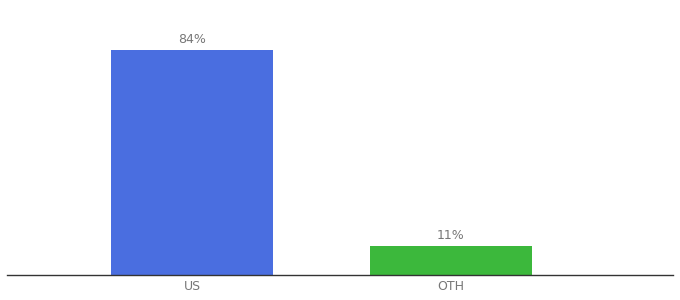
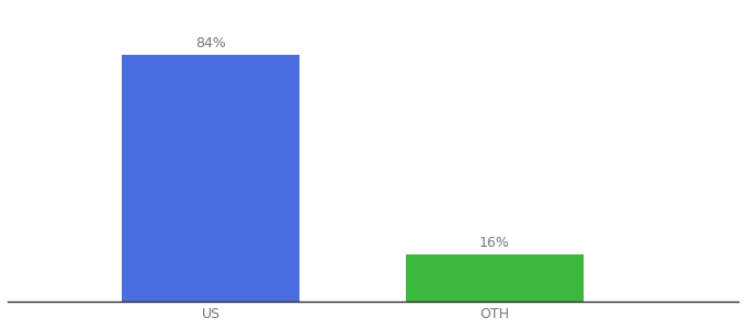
OTH: 11% -> 16%
